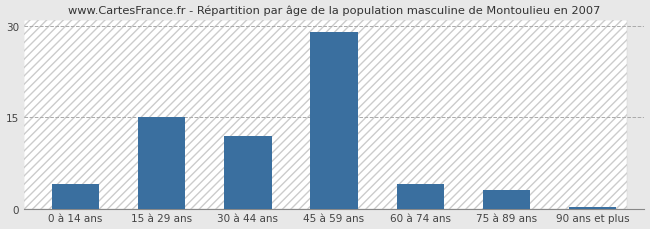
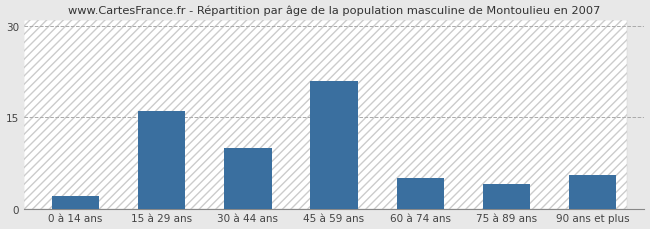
0 à 14 ans: 4.0 -> 2.0
15 à 29 ans: 15.0 -> 16.0
30 à 44 ans: 12.0 -> 10.0
45 à 59 ans: 29.0 -> 21.0
60 à 74 ans: 4.0 -> 5.0
75 à 89 ans: 3.0 -> 4.0
90 ans et plus: 0.3 -> 5.6
